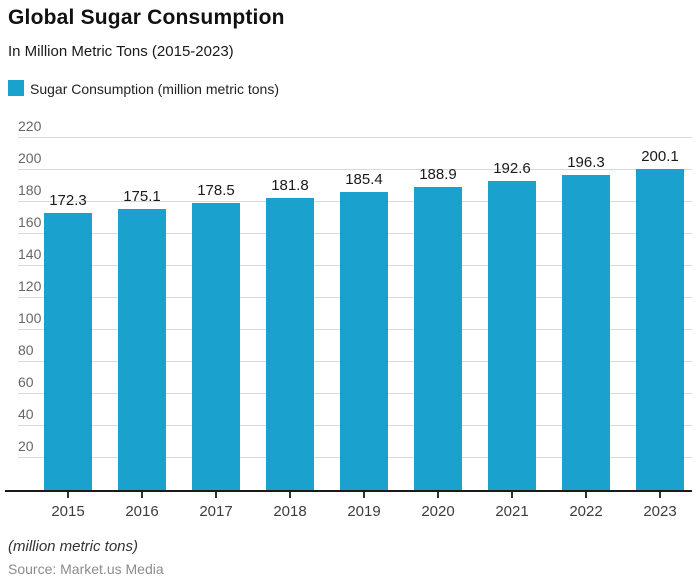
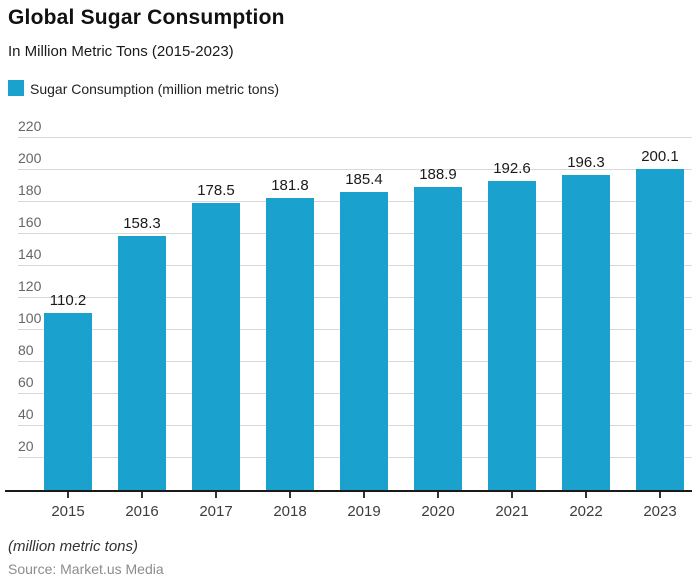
2015: 172.3 -> 110.2
2016: 175.1 -> 158.3
